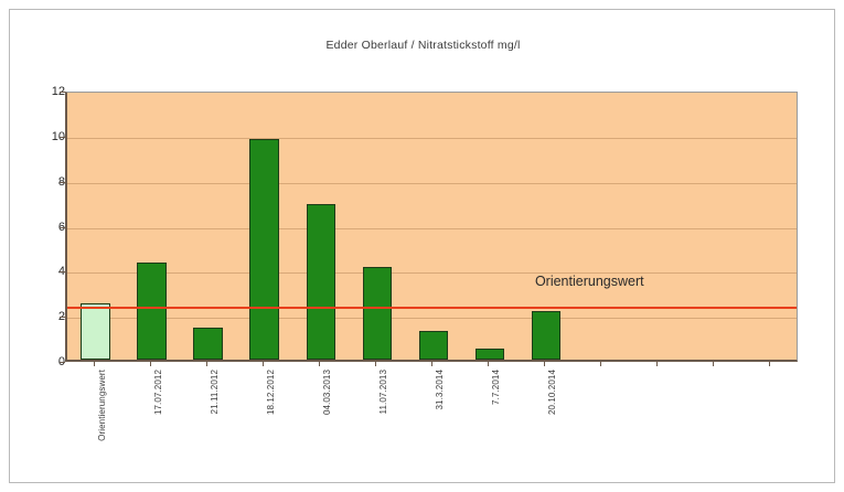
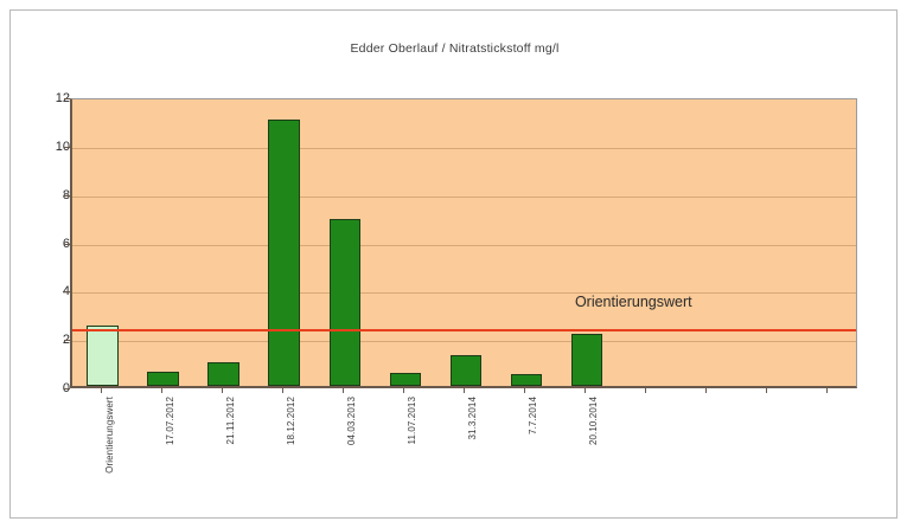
17.07.2012: 4.3 -> 0.6
21.11.2012: 1.4 -> 1.0
18.12.2012: 9.8 -> 11.0
11.07.2013: 4.1 -> 0.6
